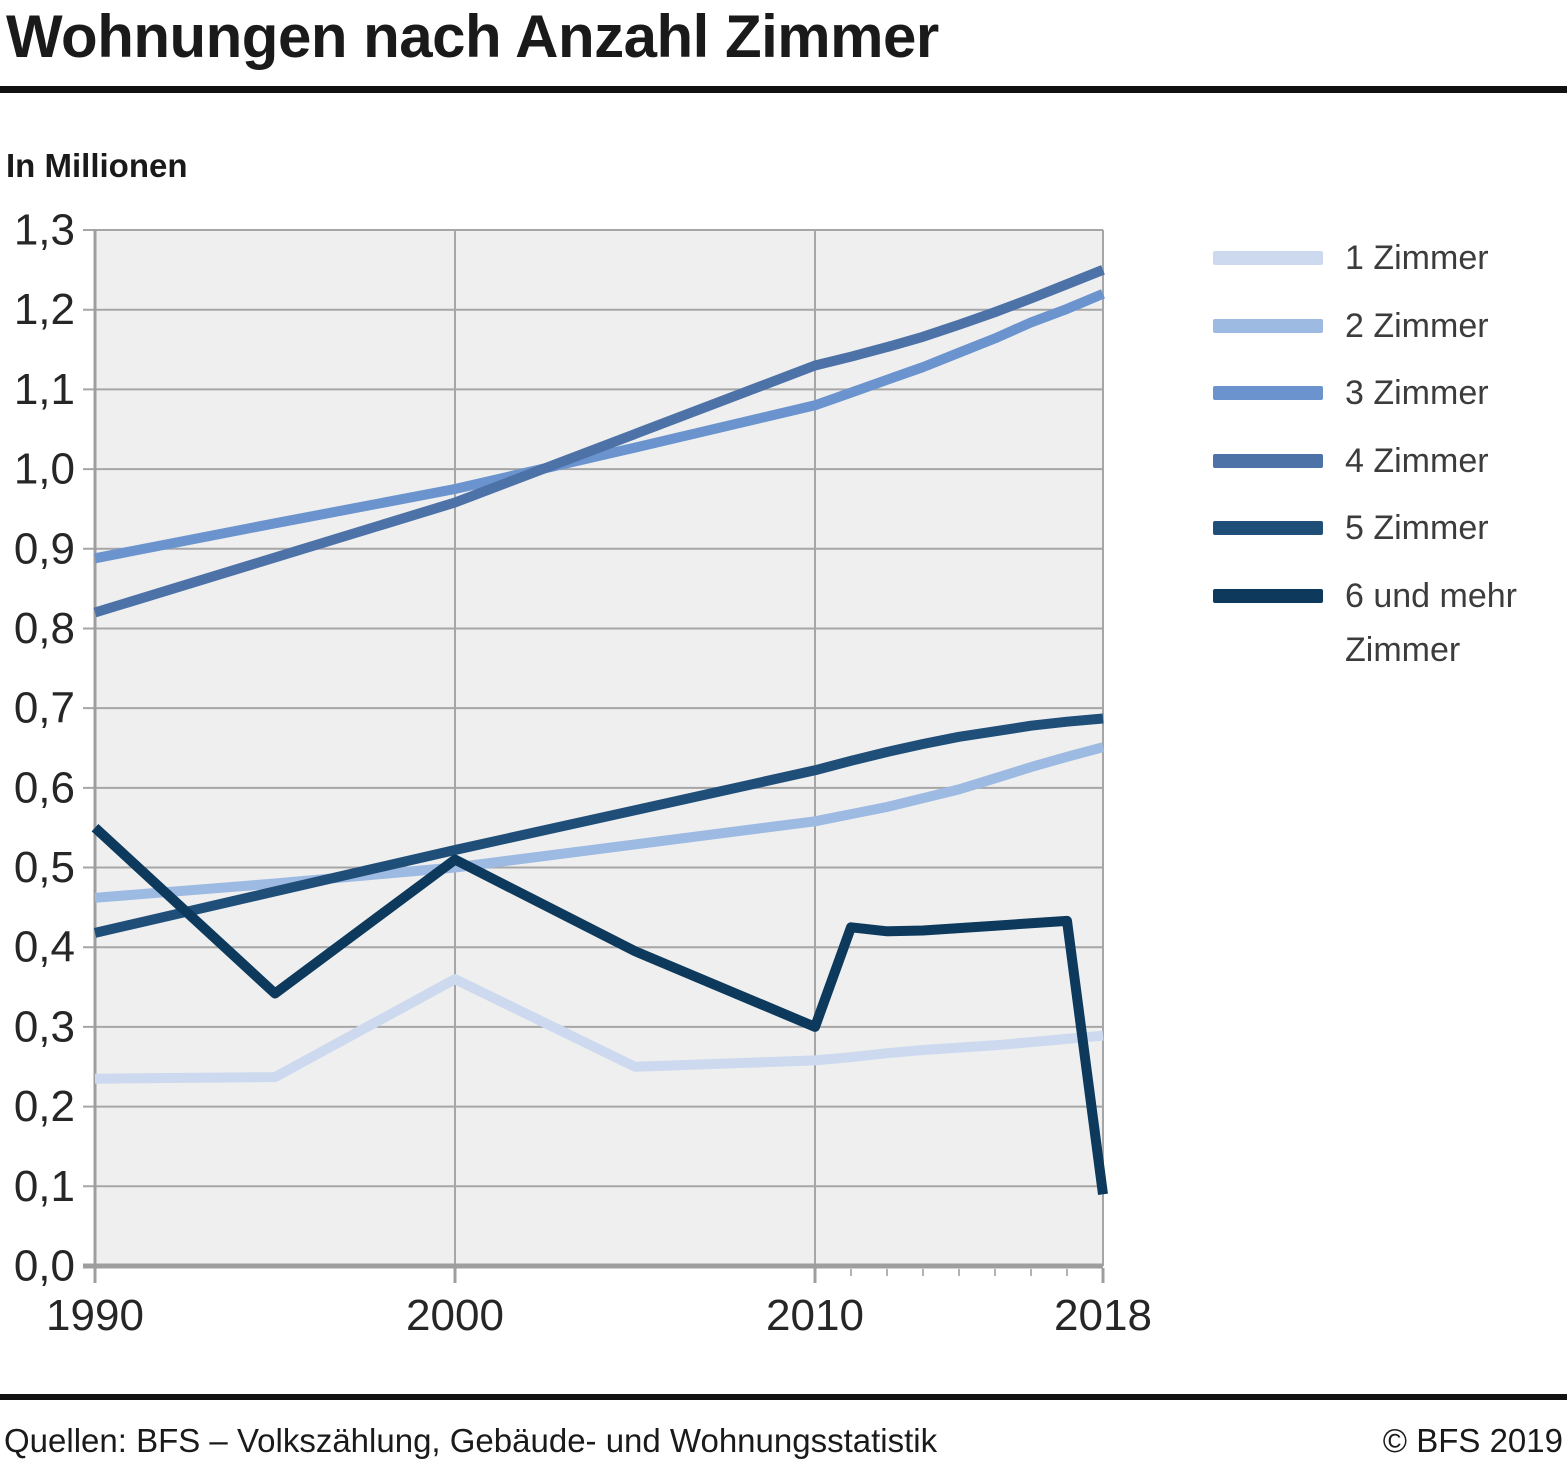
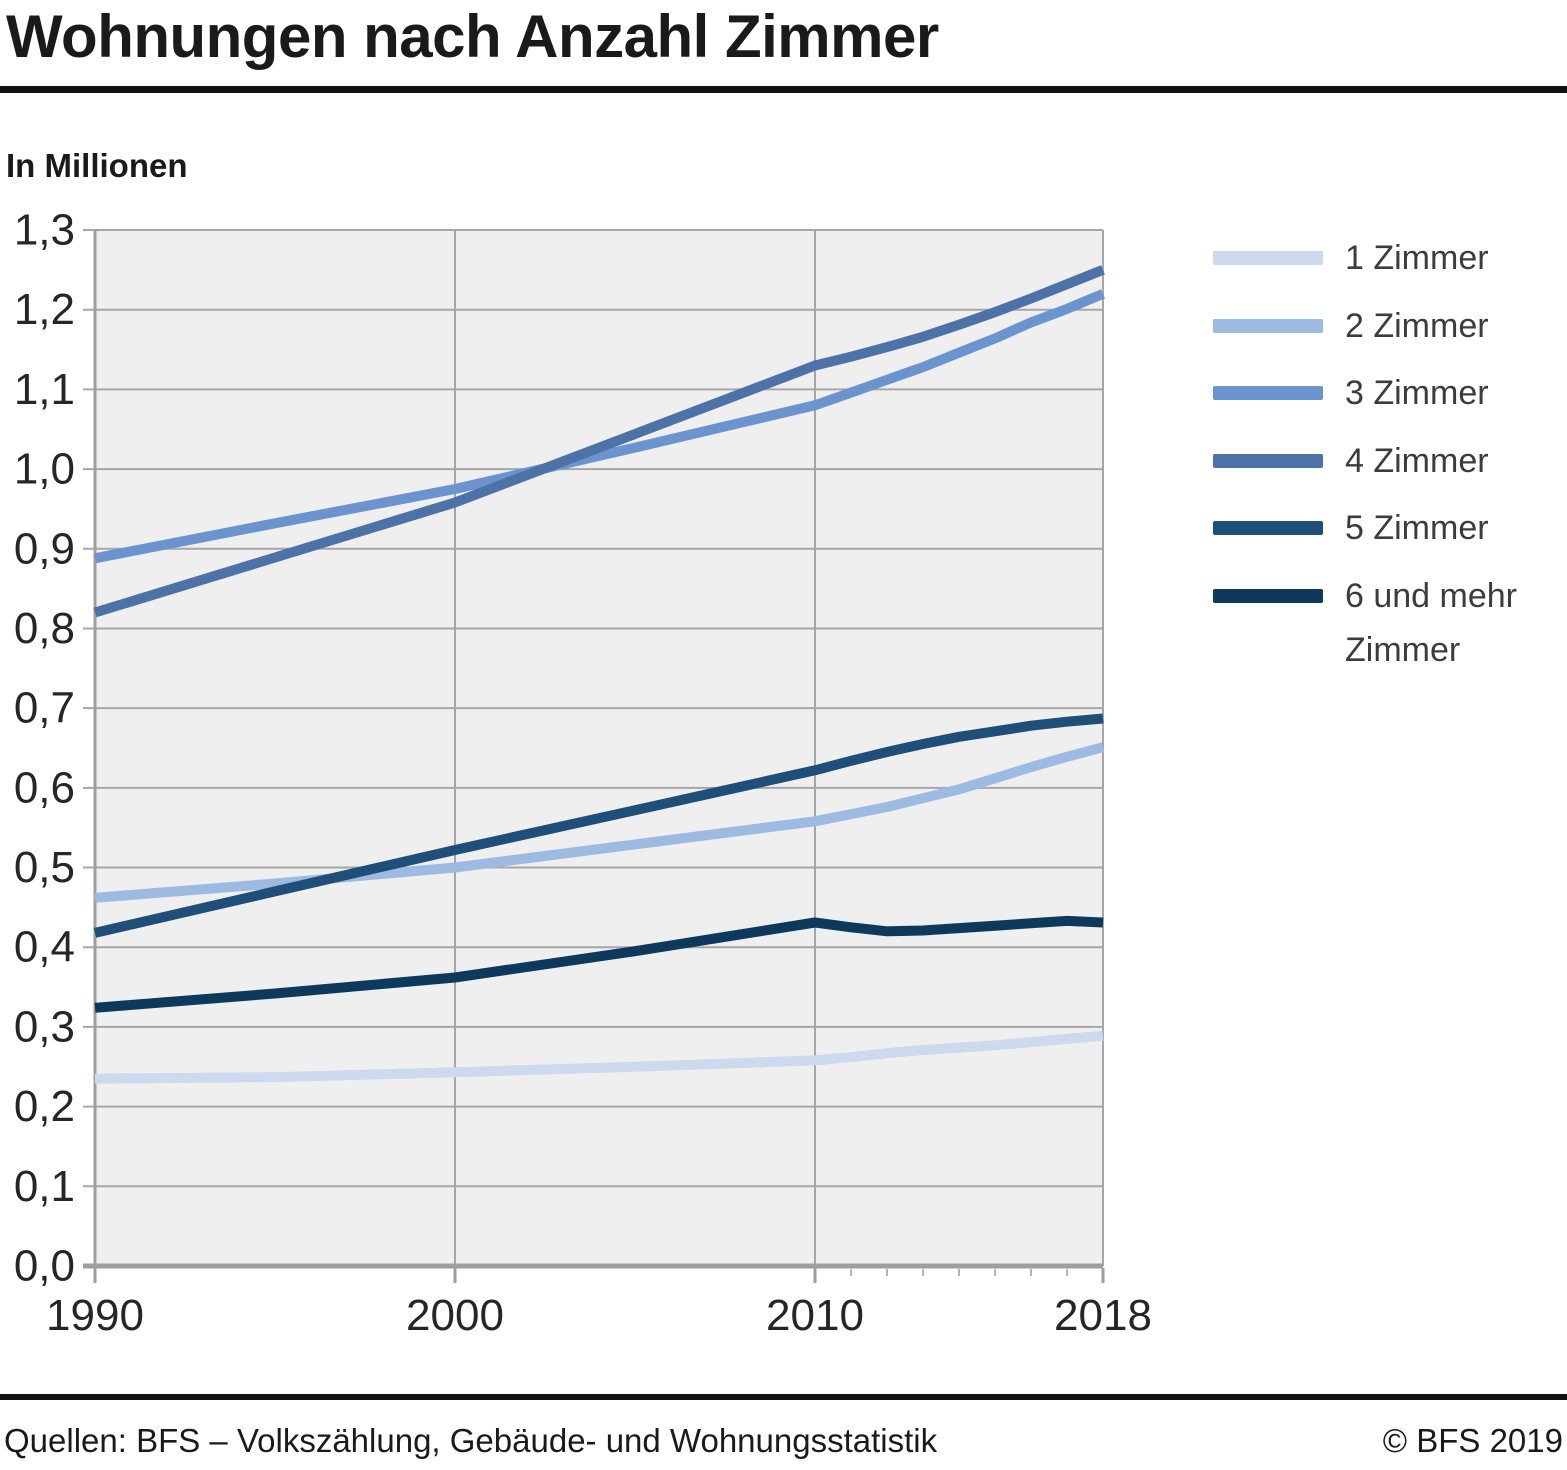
6 und mehr Zimmer/1990: 0,55 -> 0,32
1 Zimmer/2000: 0,36 -> 0,24
6 und mehr Zimmer/2000: 0,51 -> 0,36
6 und mehr Zimmer/2010: 0,30 -> 0,43
6 und mehr Zimmer/2018: 0,09 -> 0,43
